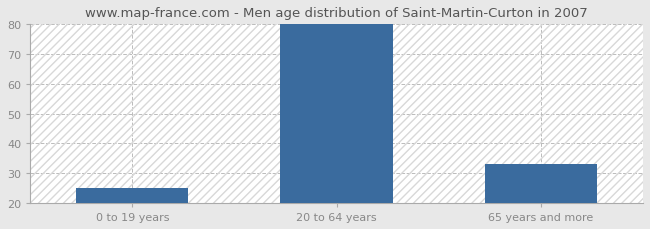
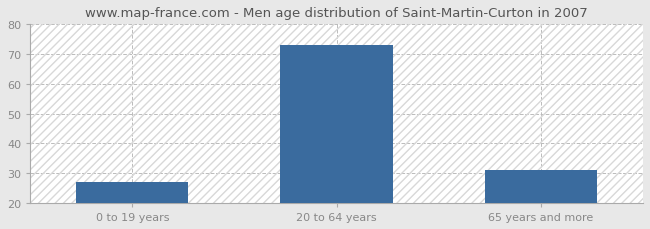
0 to 19 years: 25 -> 27
20 to 64 years: 80 -> 73
65 years and more: 33 -> 31
